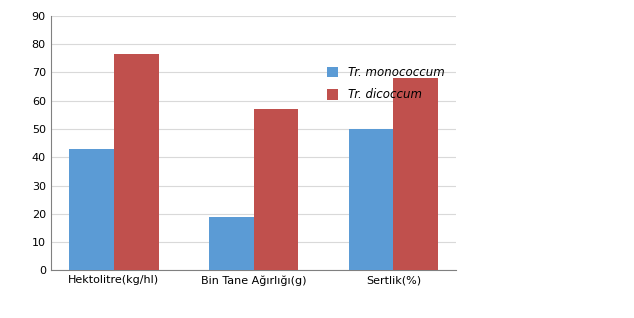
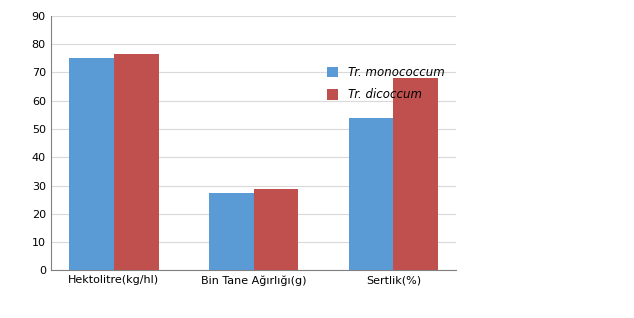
Tr. monococcum/Hektolitre(kg/hl): 43.0 -> 75.0
Tr. monococcum/Bin Tane Ağırlığı(g): 19.0 -> 27.5
Tr. dicoccum/Bin Tane Ağırlığı(g): 57.0 -> 28.8
Tr. monococcum/Sertlik(%): 50.0 -> 54.0
